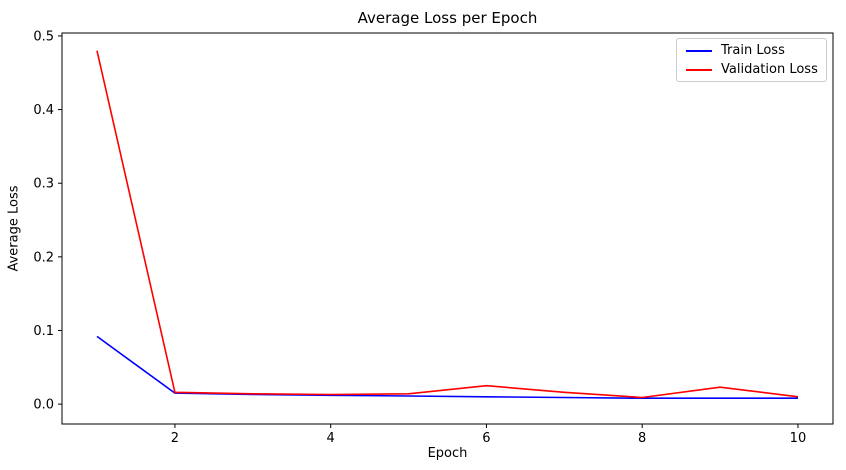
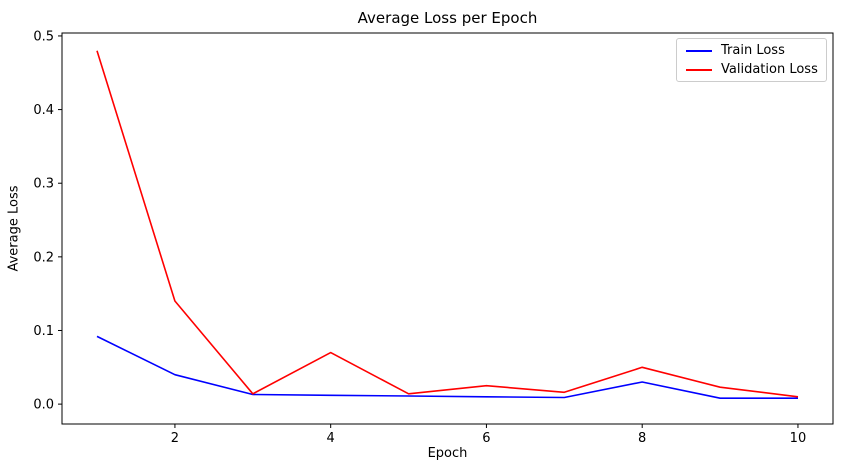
Train Loss/2: 0.01 -> 0.04
Validation Loss/2: 0.02 -> 0.14
Validation Loss/4: 0.01 -> 0.07
Train Loss/8: 0.01 -> 0.03
Validation Loss/8: 0.01 -> 0.05
